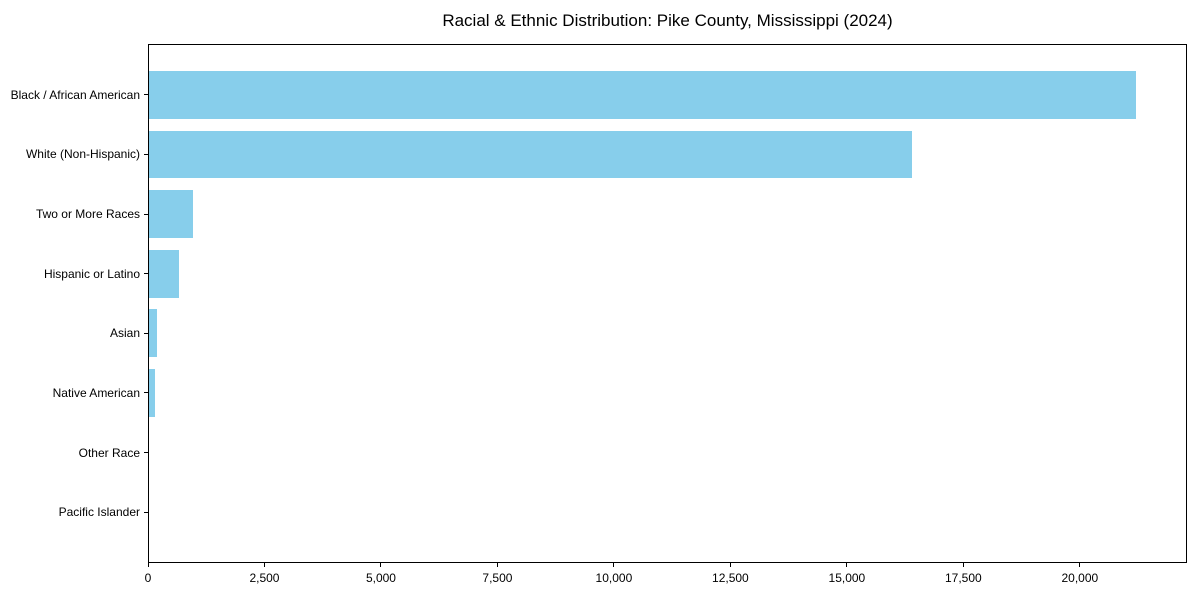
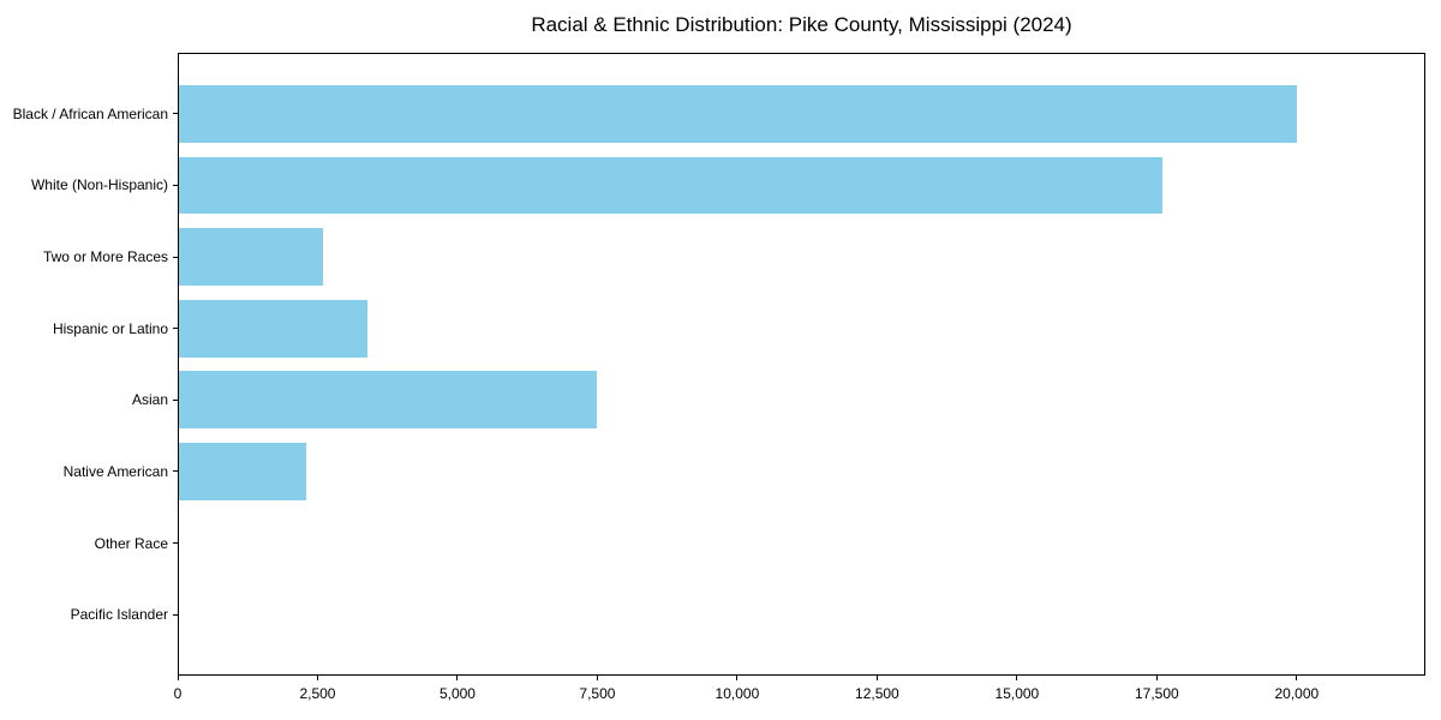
Black / African American: 21200 -> 20000
White (Non-Hispanic): 16400 -> 17600
Two or More Races: 1000 -> 2600
Hispanic or Latino: 700 -> 3400
Asian: 200 -> 7500
Native American: 200 -> 2300
